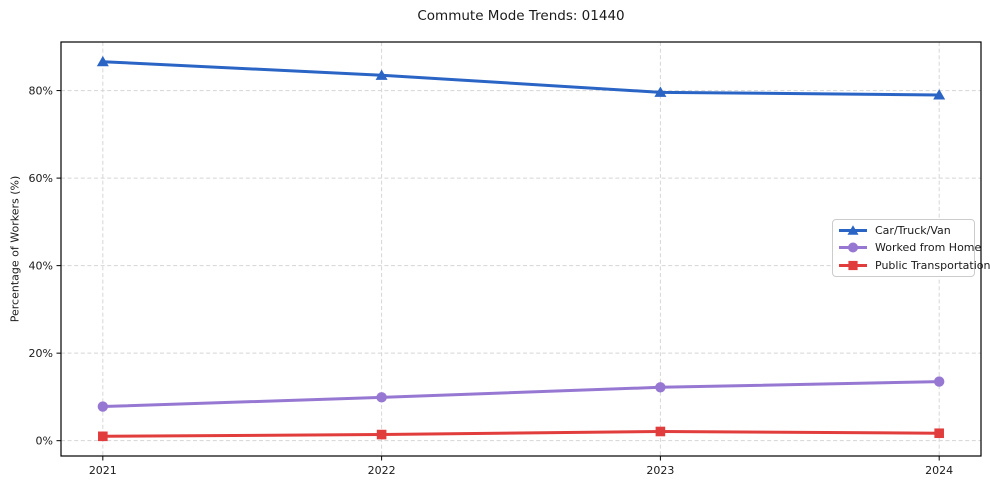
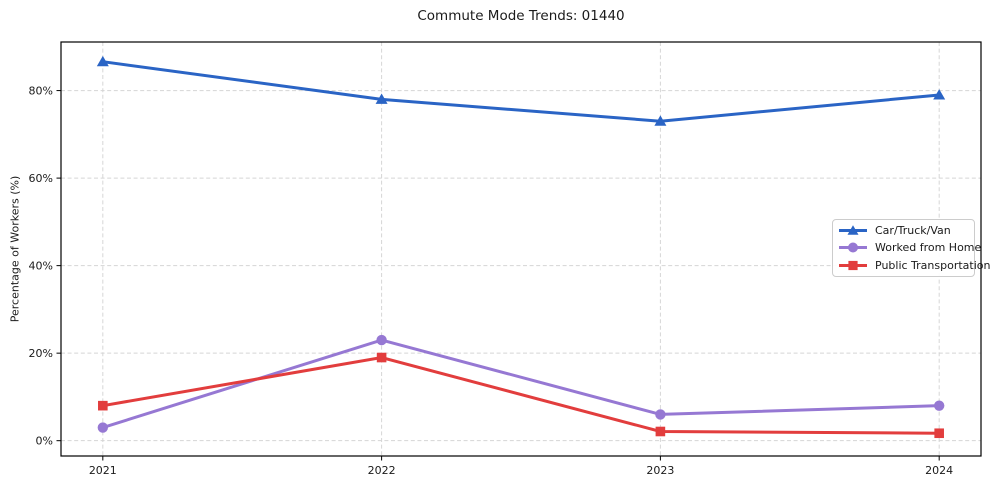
Worked from Home/2021: 8% -> 3%
Public Transportation/2021: 1% -> 8%
Car/Truck/Van/2022: 84% -> 78%
Worked from Home/2022: 10% -> 23%
Public Transportation/2022: 1% -> 19%
Car/Truck/Van/2023: 80% -> 73%
Worked from Home/2023: 12% -> 6%
Worked from Home/2024: 14% -> 8%
